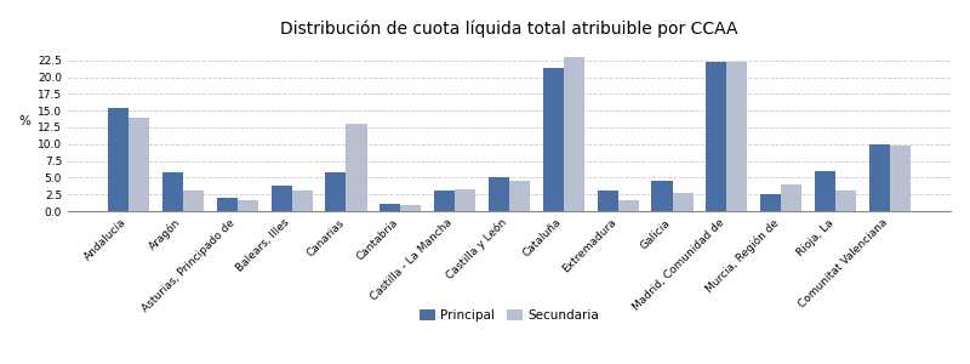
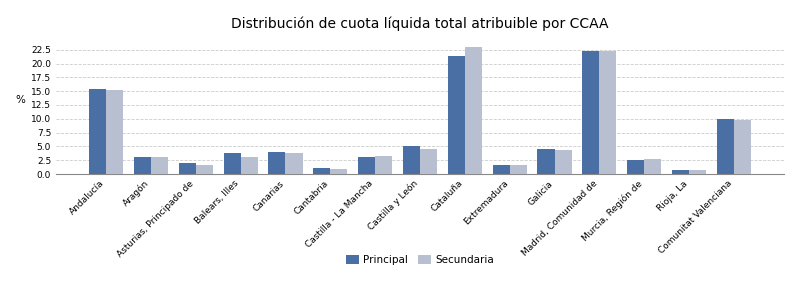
Secundaria/Andalucía: 14.0 -> 15.2
Principal/Aragón: 5.8 -> 3.1
Principal/Canarias: 5.8 -> 4.0
Secundaria/Canarias: 13.0 -> 3.8
Principal/Extremadura: 3.0 -> 1.7
Secundaria/Galicia: 2.8 -> 4.4
Secundaria/Murcia, Región de: 4.0 -> 2.7
Principal/Rioja, La: 6.0 -> 0.8
Secundaria/Rioja, La: 3.0 -> 0.8
